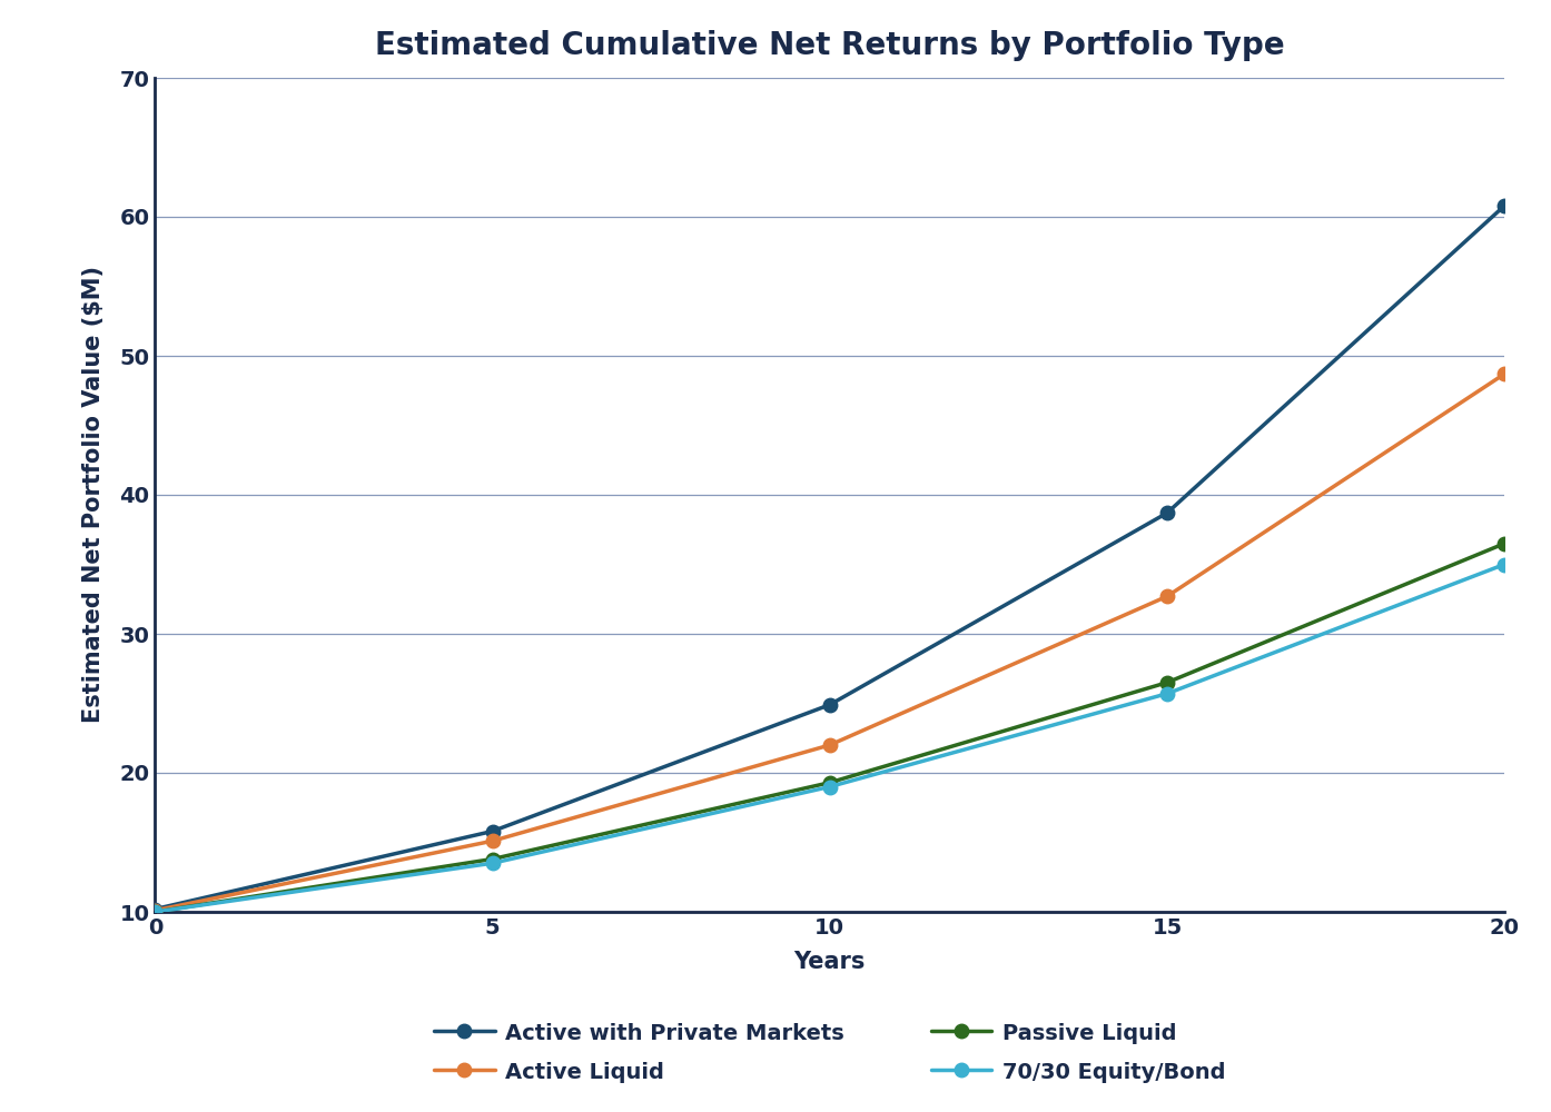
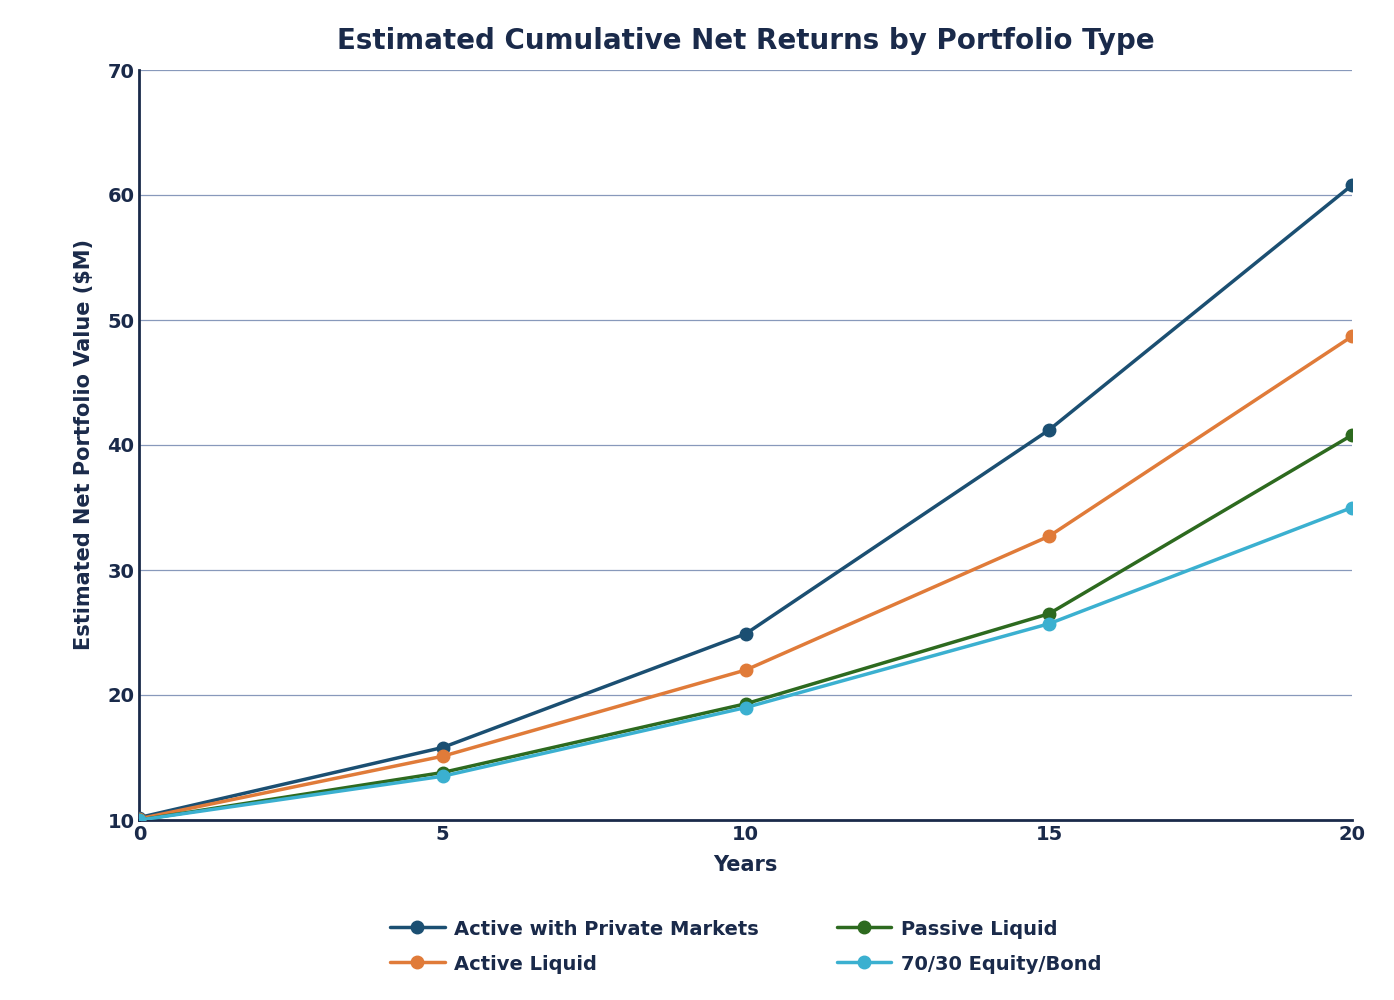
Active with Private Markets/15: 38.7 -> 41.2
Passive Liquid/20: 36.5 -> 40.8
